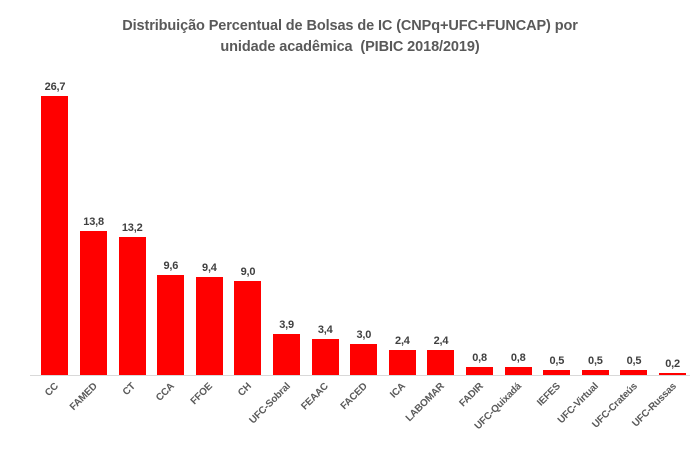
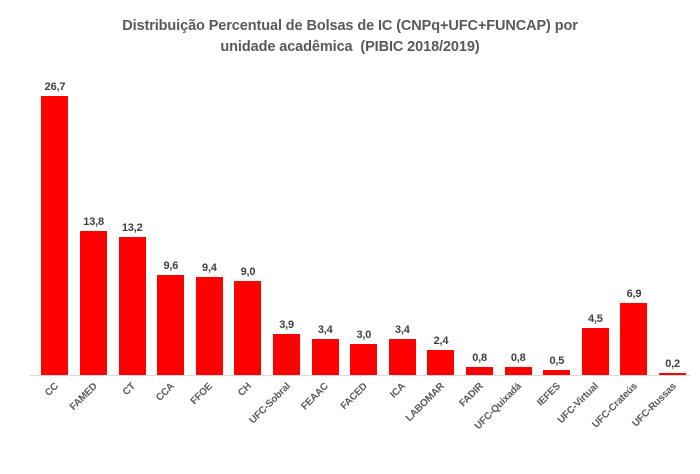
ICA: 2,4 -> 3,4
UFC-Virtual: 0,5 -> 4,5
UFC-Crateús: 0,5 -> 6,9
